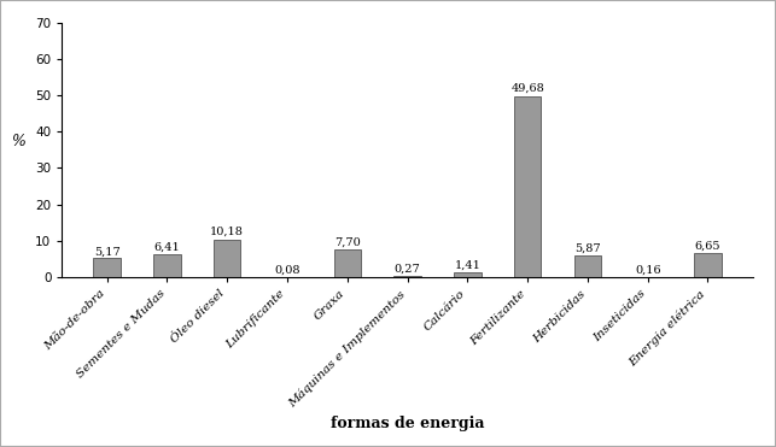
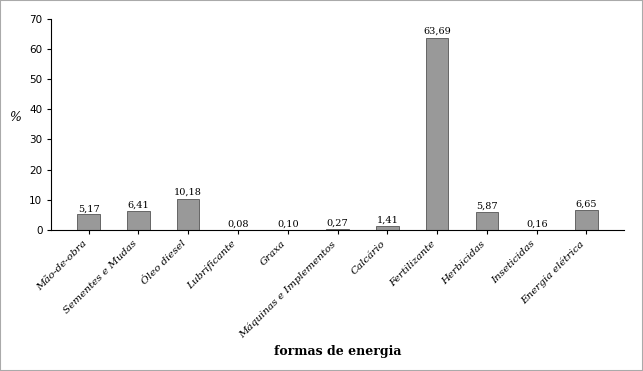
Graxa: 7,70 -> 0,10
Fertilizante: 49,68 -> 63,69
